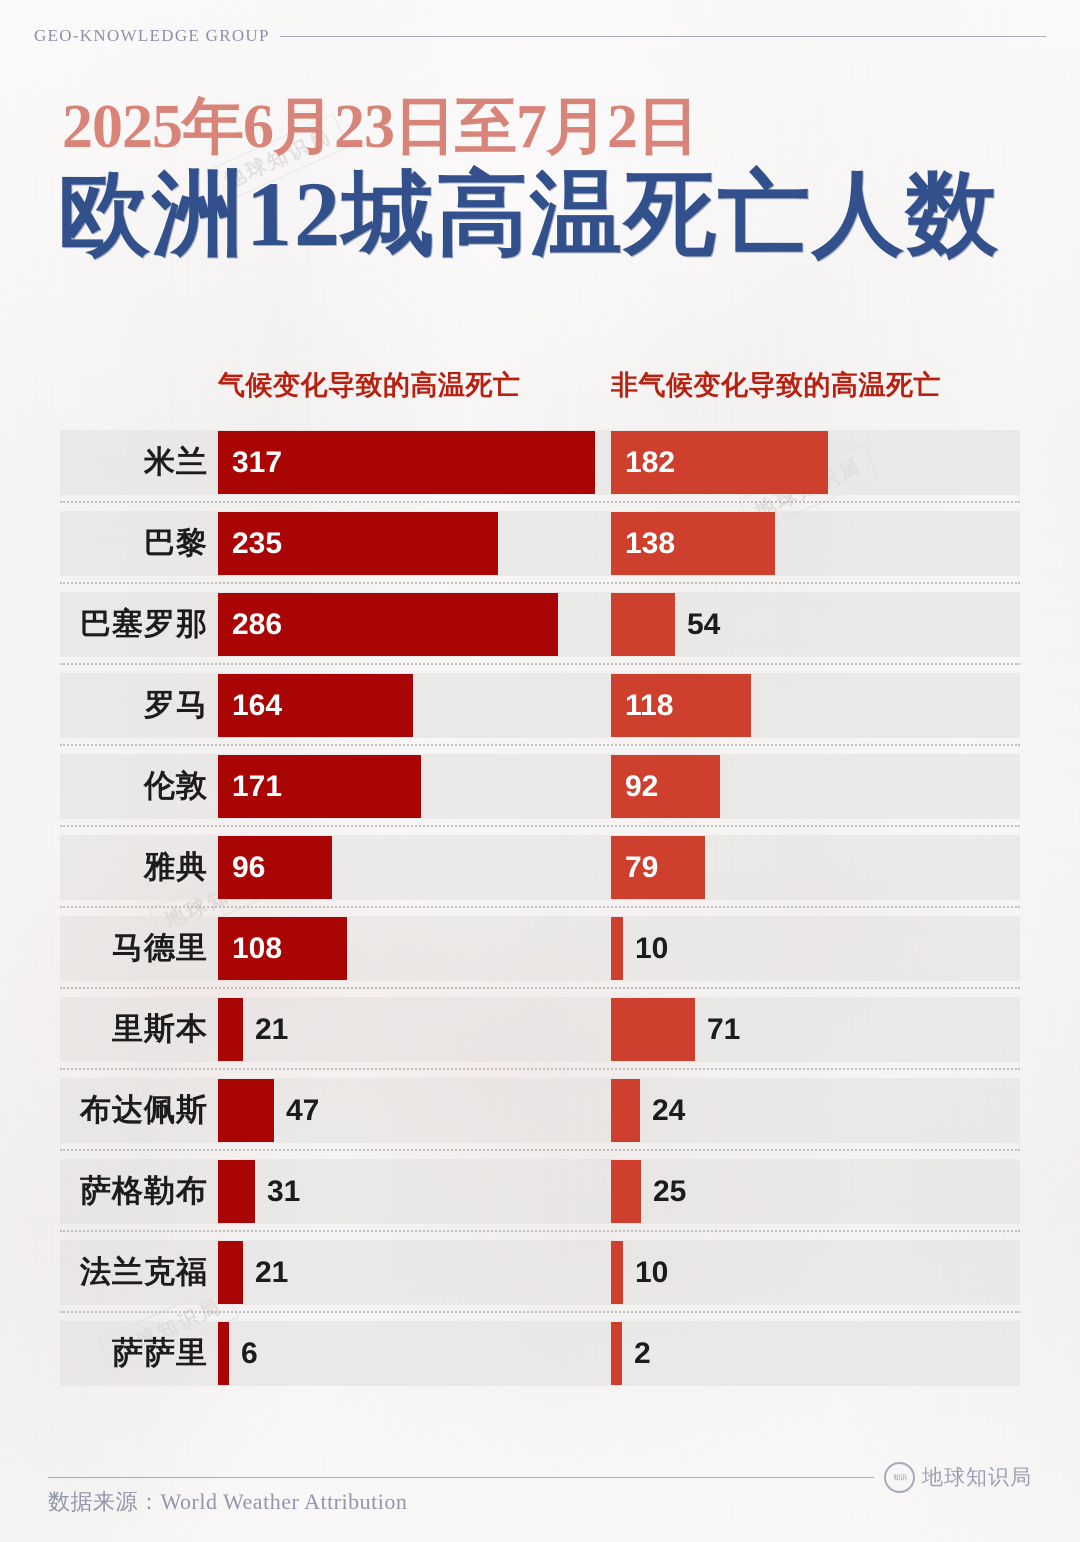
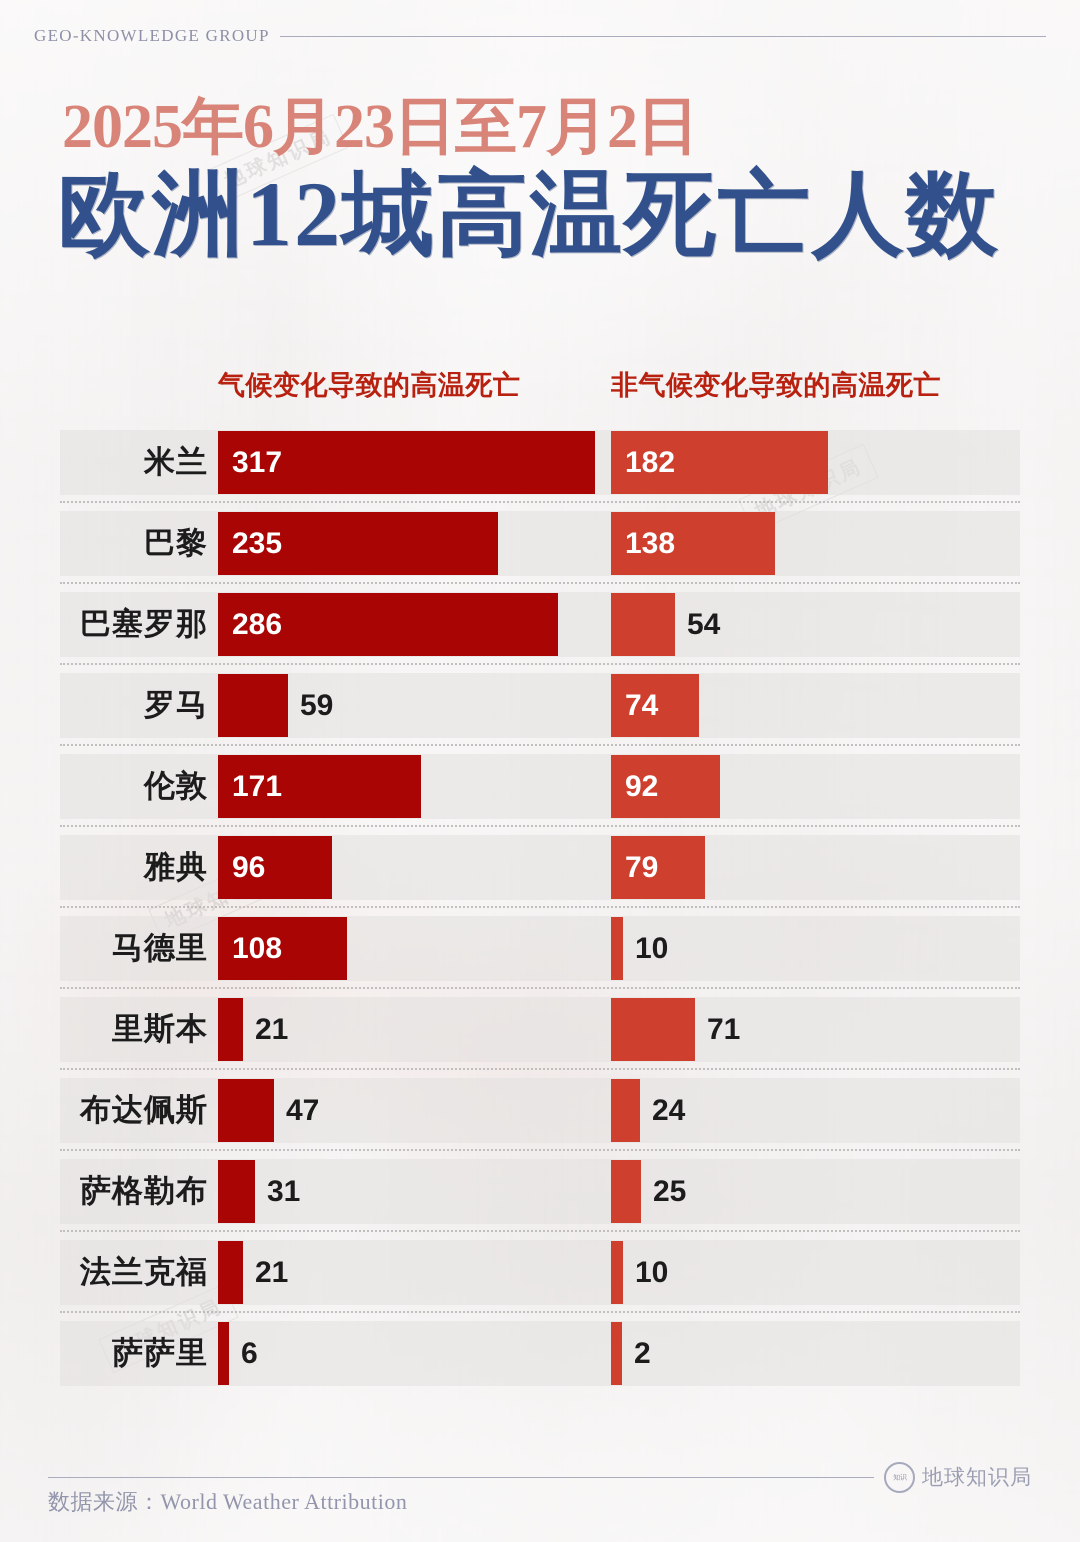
气候变化导致的高温死亡/罗马: 164 -> 59
非气候变化导致的高温死亡/罗马: 118 -> 74
